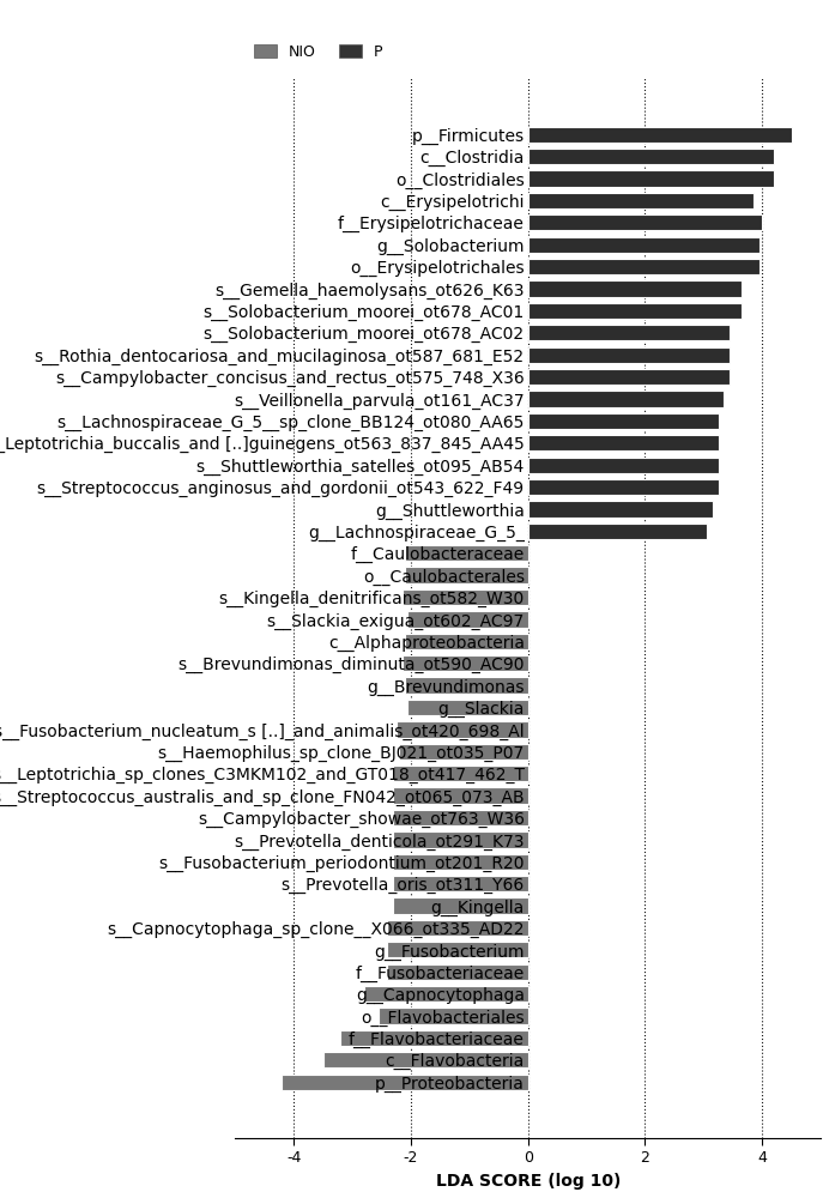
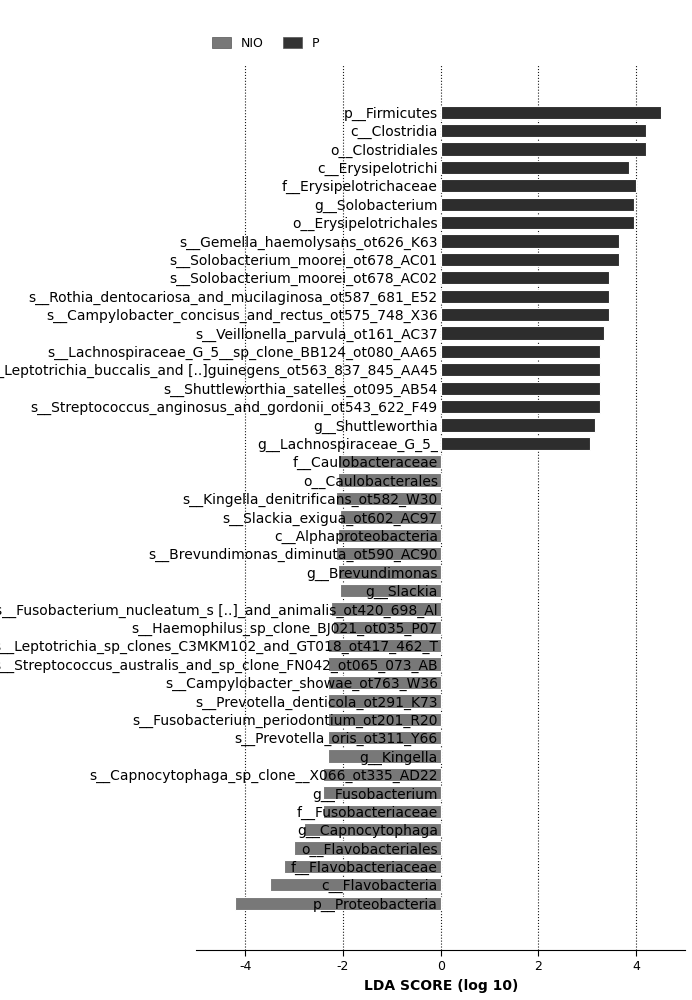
o__Flavobacteriales: -2.55 -> -3.00
